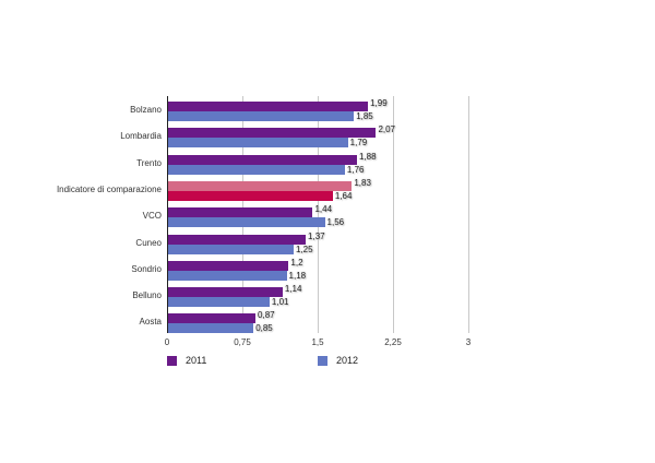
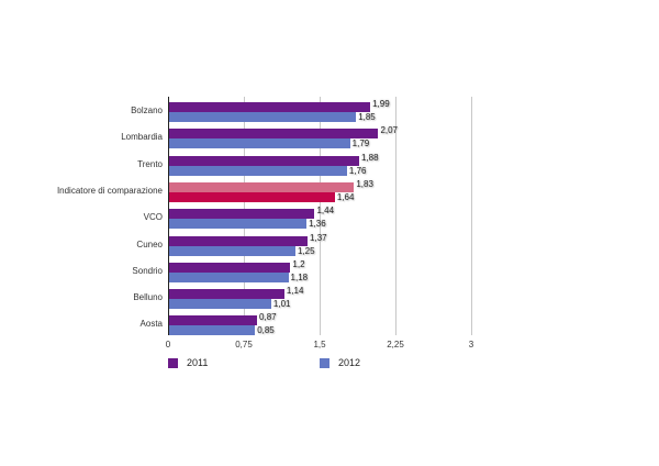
2012/VCO: 1,56 -> 1,36
